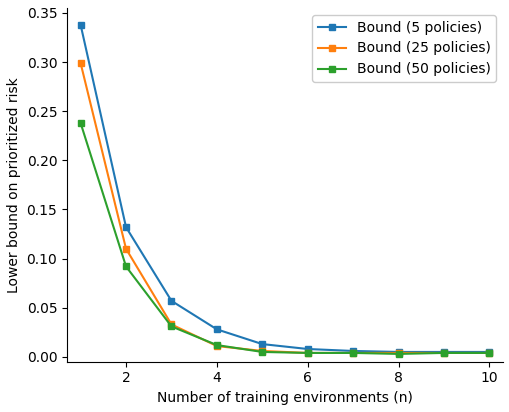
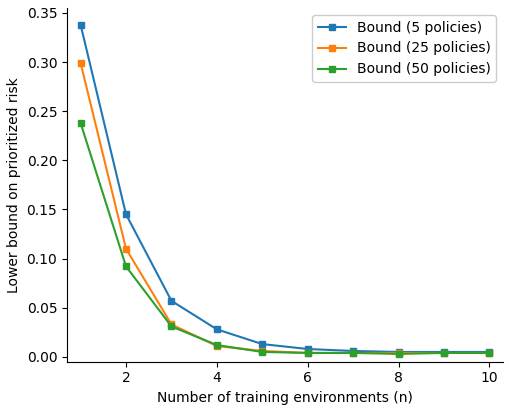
Bound (5 policies)/2: 0.132 -> 0.145
